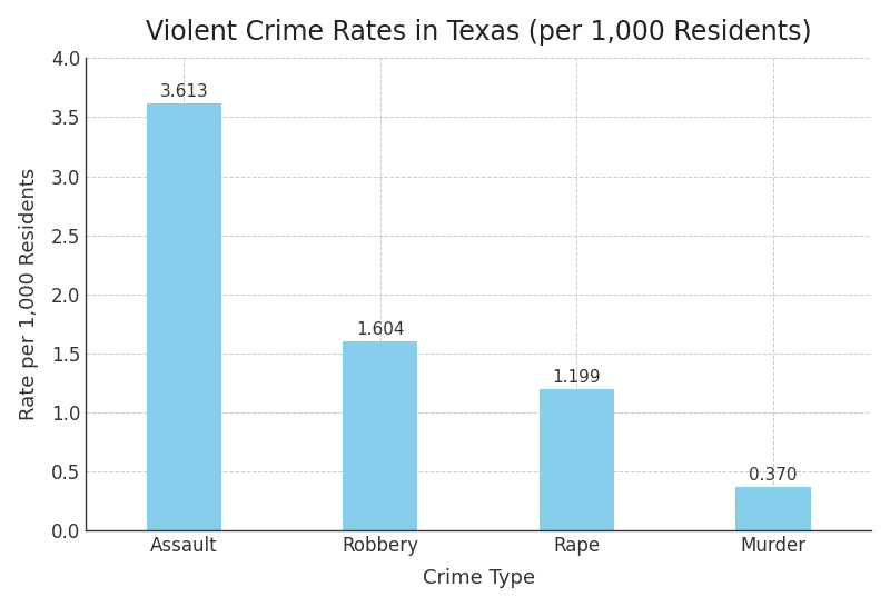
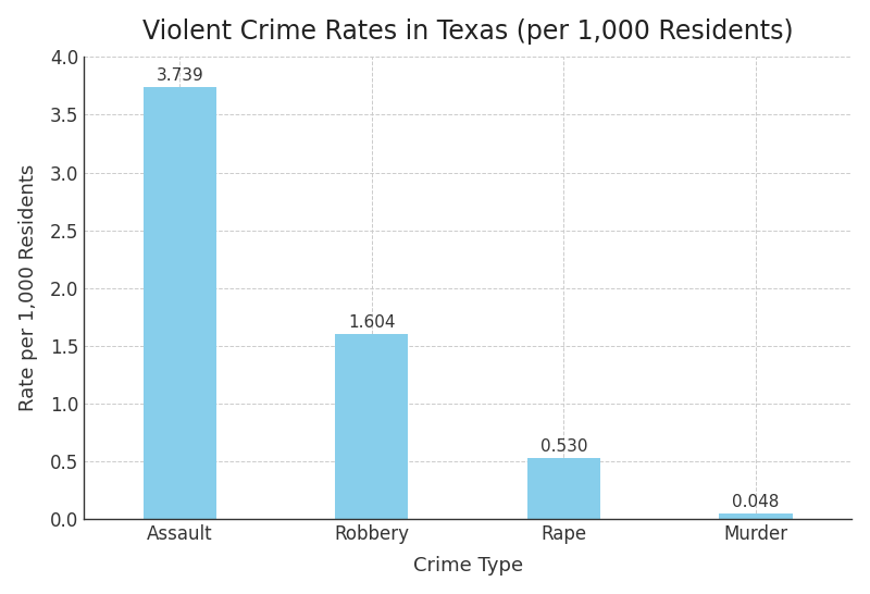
Assault: 3.613 -> 3.739
Rape: 1.199 -> 0.530
Murder: 0.370 -> 0.048
